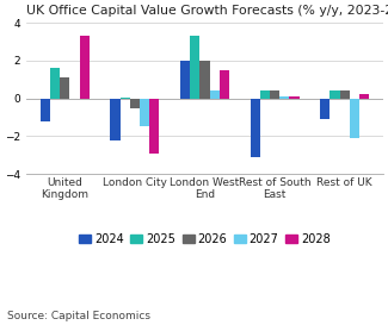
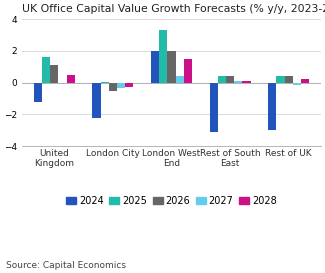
2028/United Kingdom: 3.3 -> 0.5
2027/London City: -1.5 -> -0.3
2028/London City: -2.9 -> -0.3
2024/Rest of UK: -1.1 -> -3.0
2027/Rest of UK: -2.1 -> -0.1
